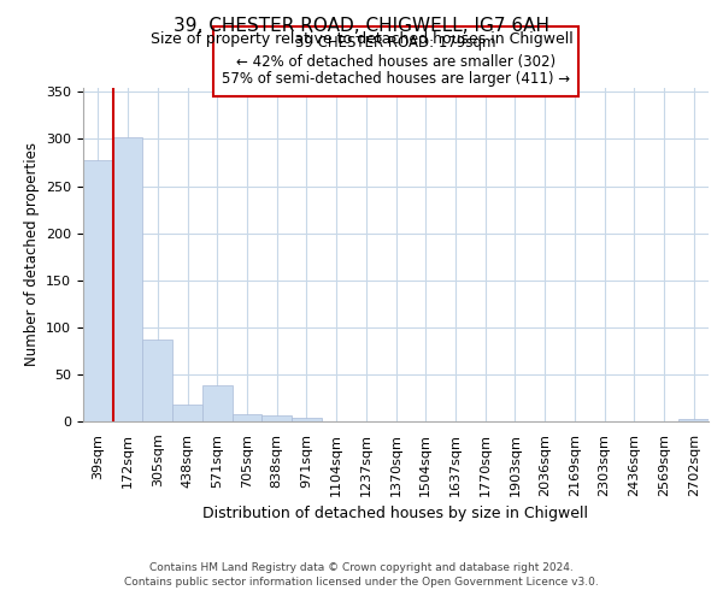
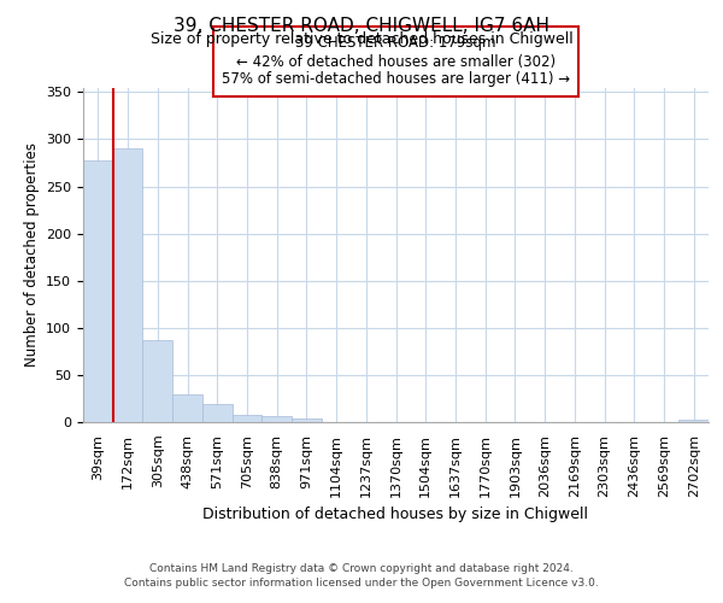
172sqm: 302 -> 291
438sqm: 18 -> 29
571sqm: 38 -> 19
